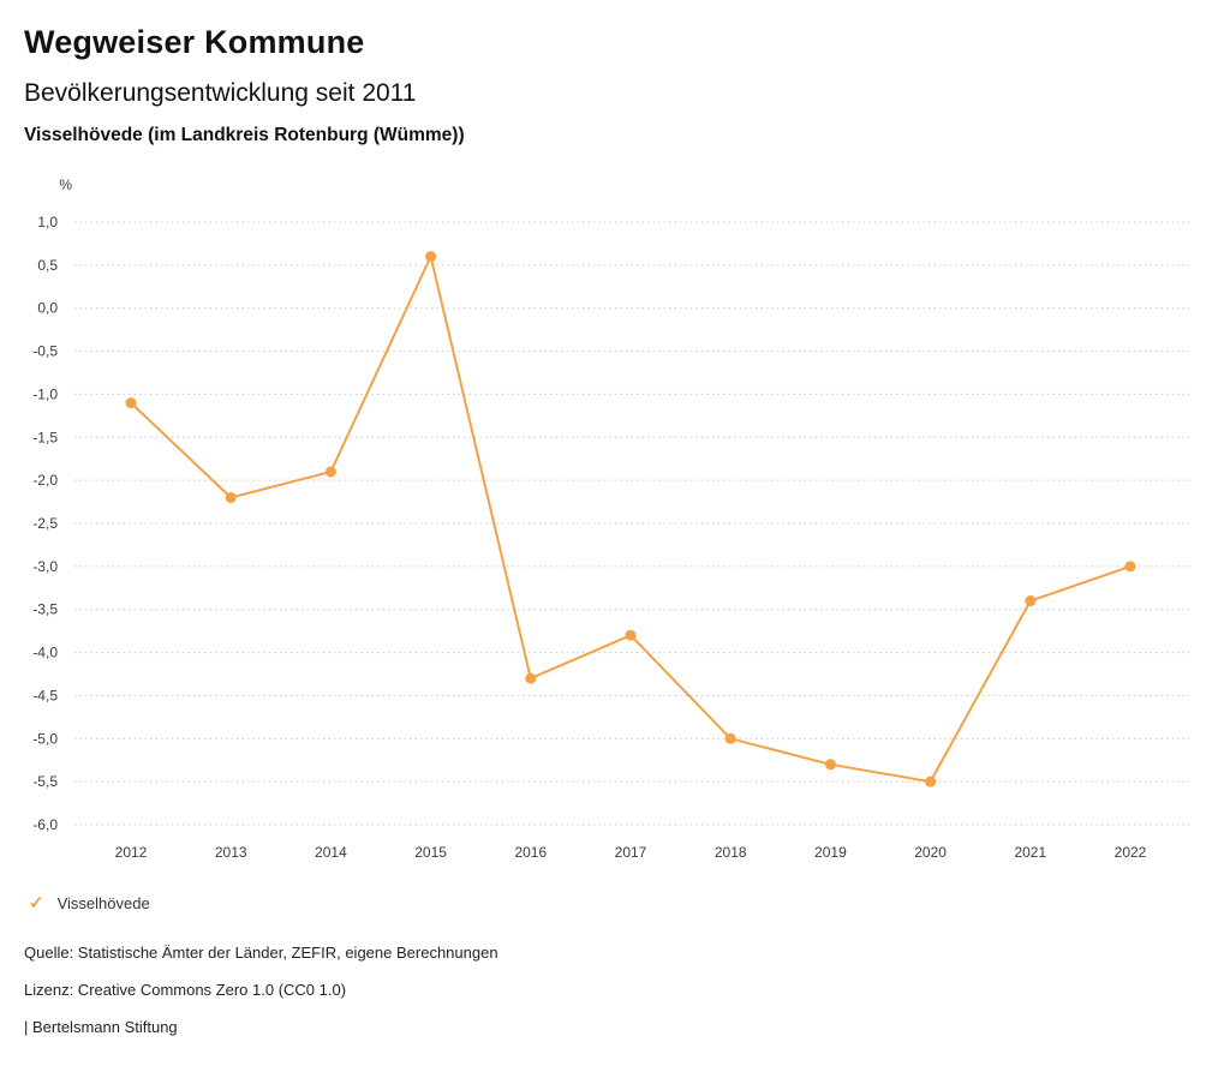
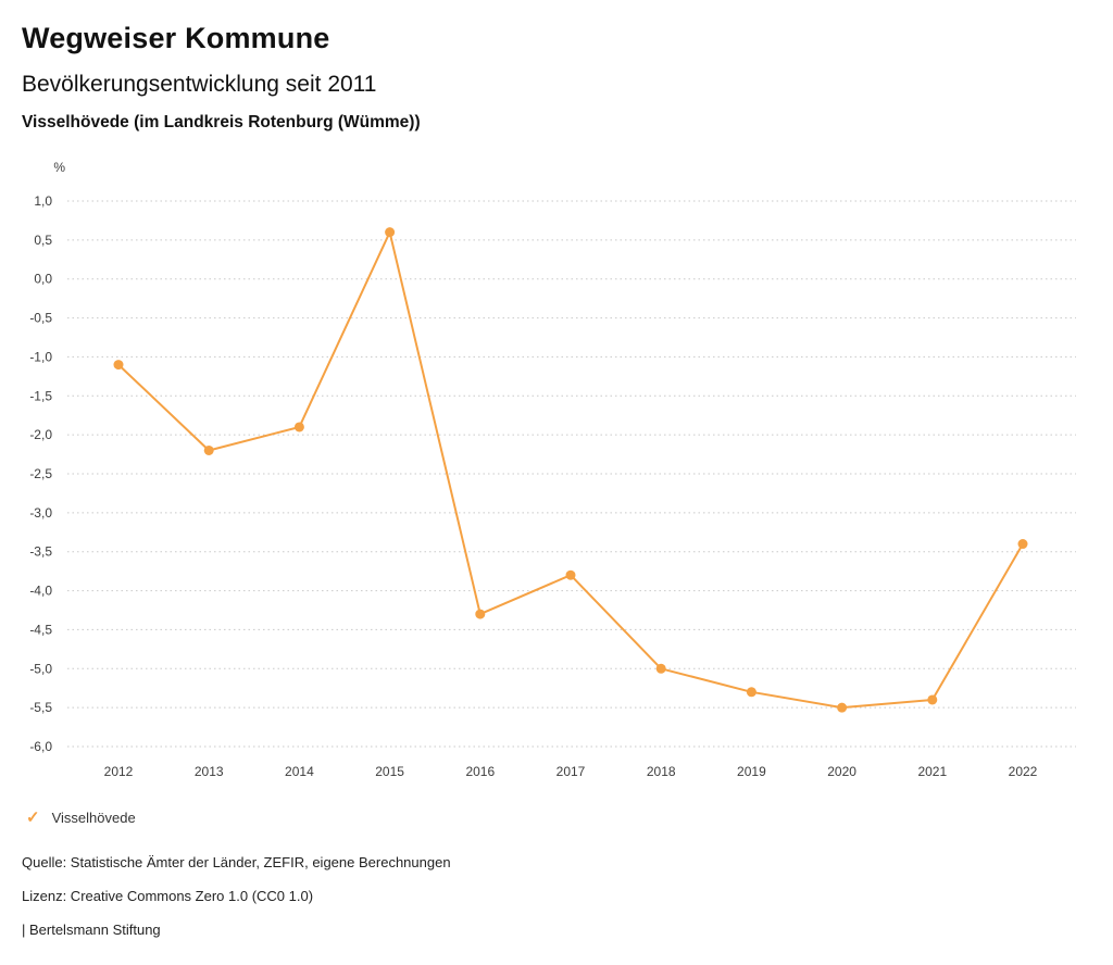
2021: -3,4 -> -5,4
2022: -3,0 -> -3,4
